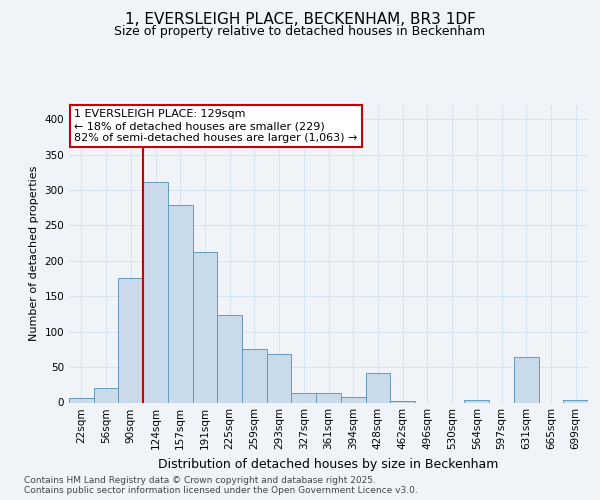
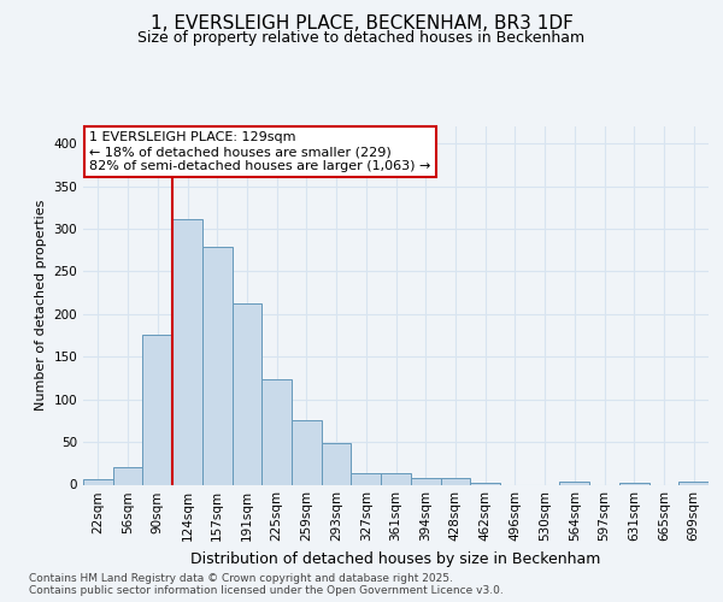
293sqm: 68 -> 49
428sqm: 42 -> 8
631sqm: 64 -> 2
